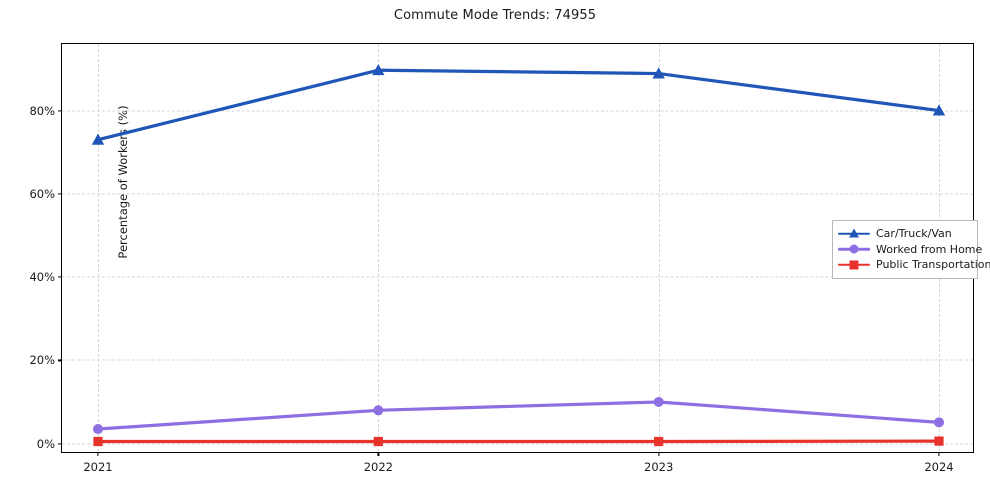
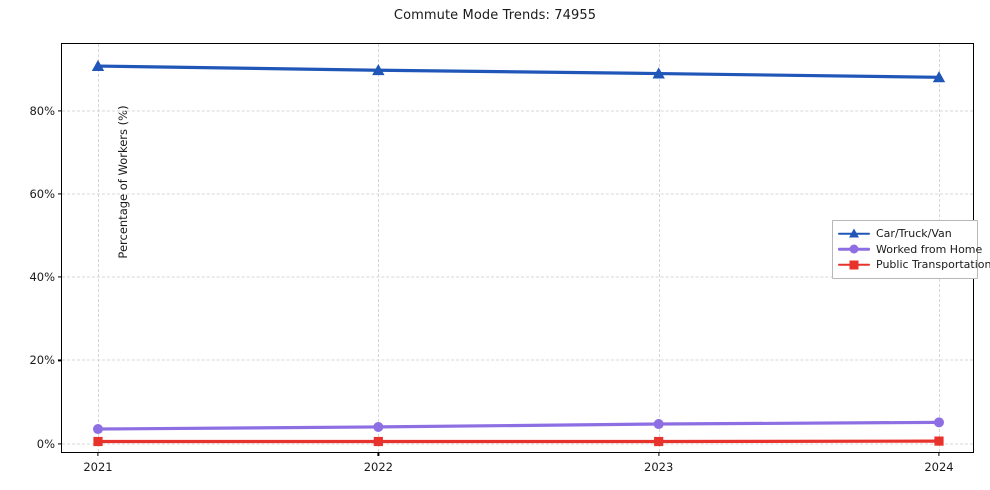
Car/Truck/Van/2021: 73% -> 91%
Worked from Home/2022: 8% -> 4%
Worked from Home/2023: 10% -> 5%
Car/Truck/Van/2024: 80% -> 88%
